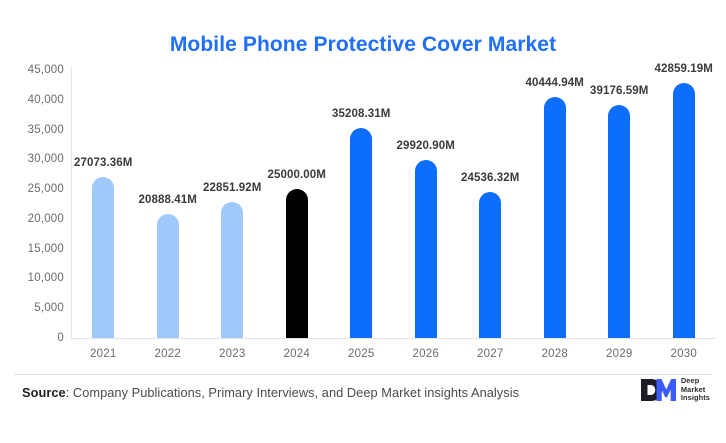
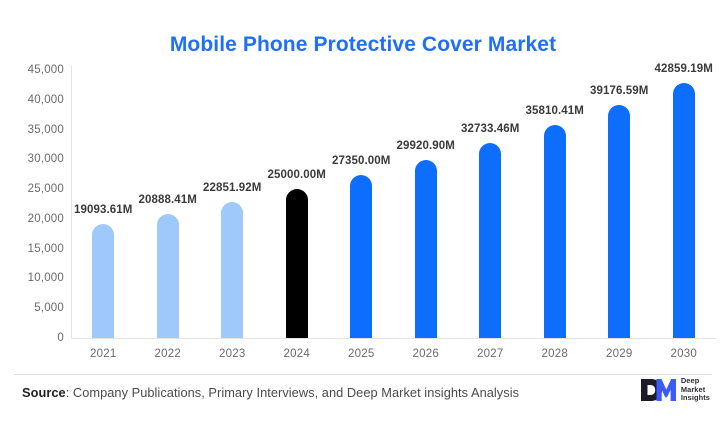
2021: 27073.36M -> 19093.61M
2025: 35208.31M -> 27350.00M
2027: 24536.32M -> 32733.46M
2028: 40444.94M -> 35810.41M
